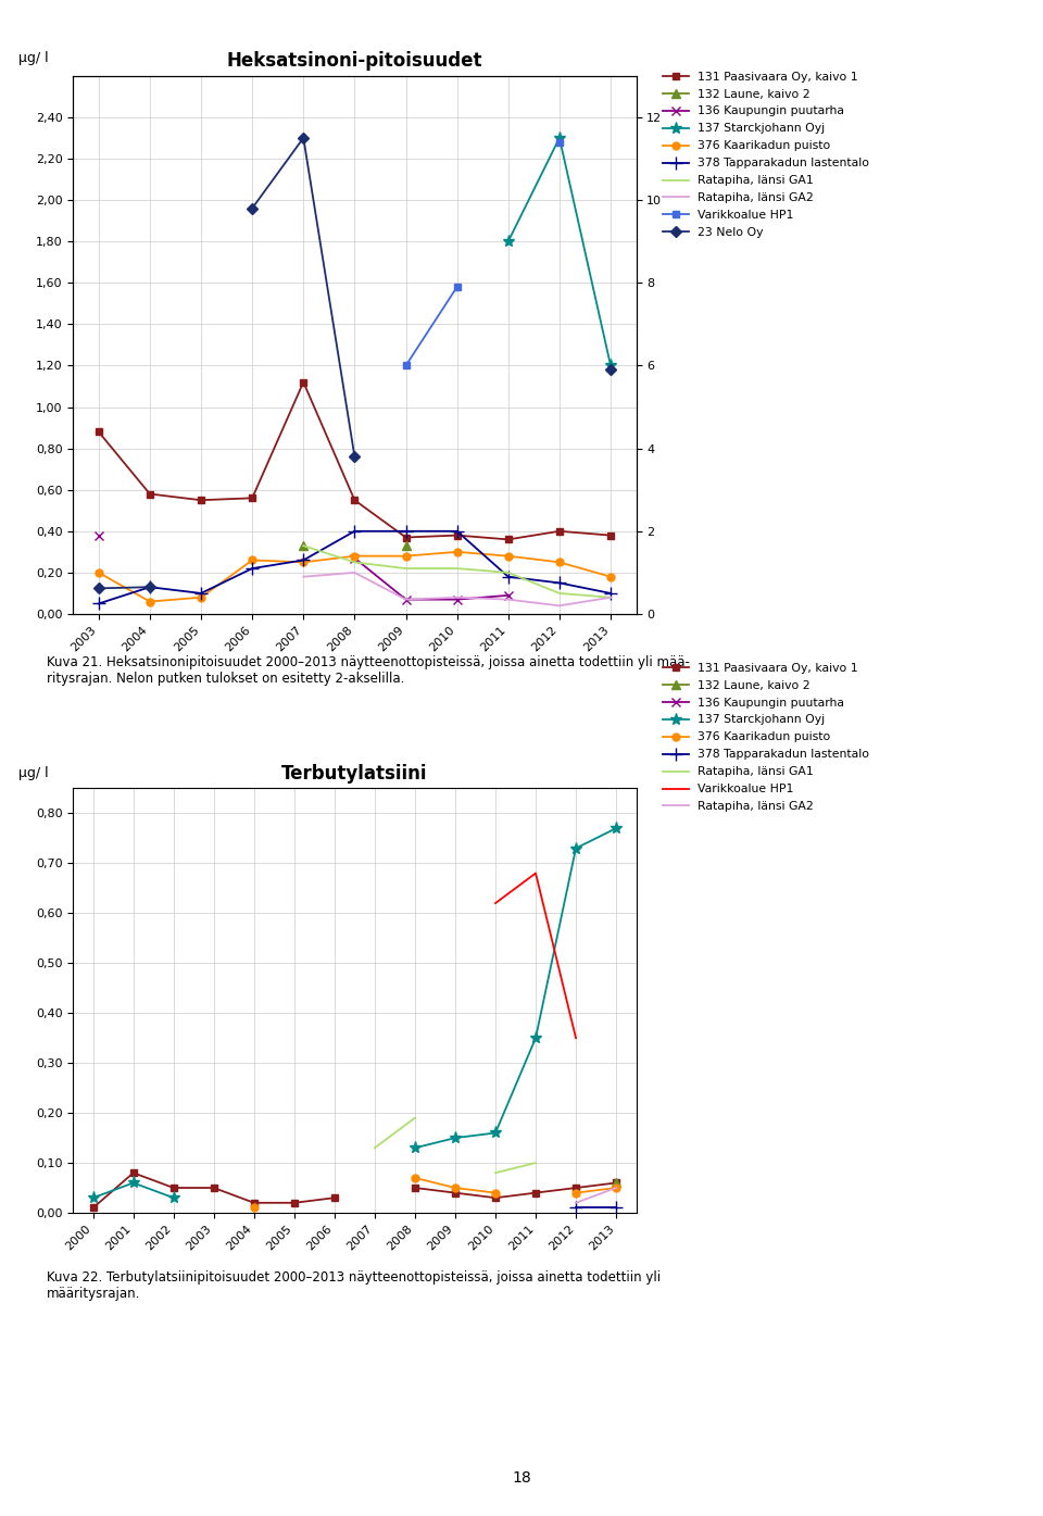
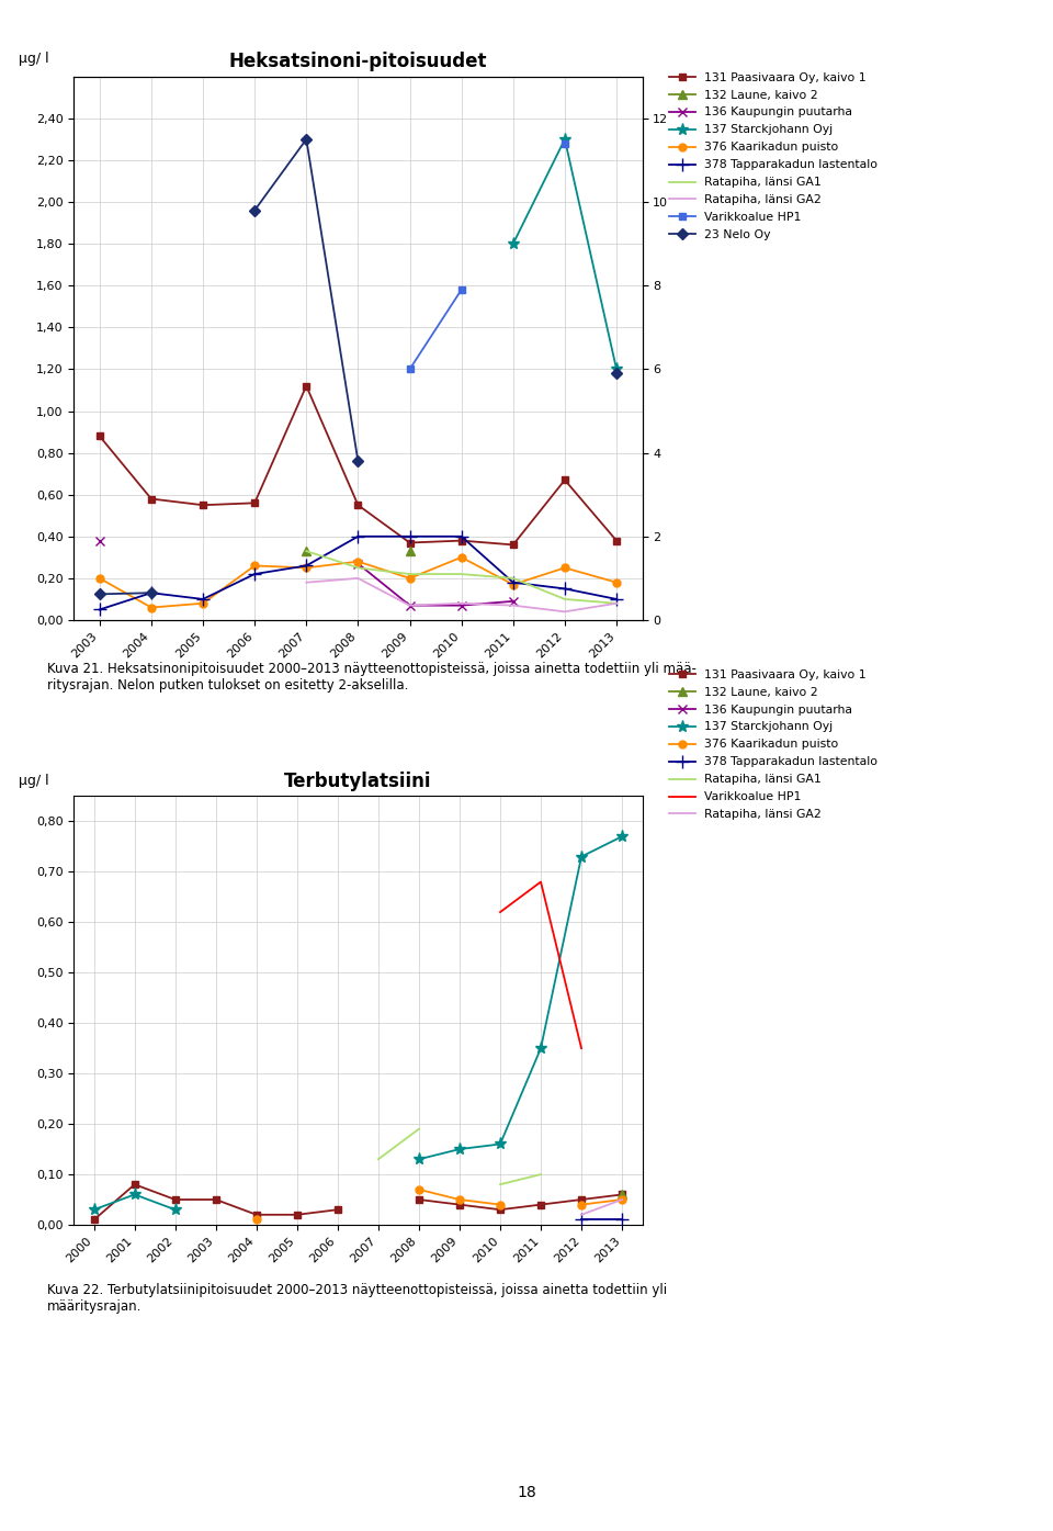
Heksatsinoni-pitoisuudet/376 Kaarikadun puisto/2009: 0,28 -> 0,20
Heksatsinoni-pitoisuudet/376 Kaarikadun puisto/2011: 0,28 -> 0,17
Heksatsinoni-pitoisuudet/131 Paasivaara Oy, kaivo 1/2012: 0,40 -> 0,67
